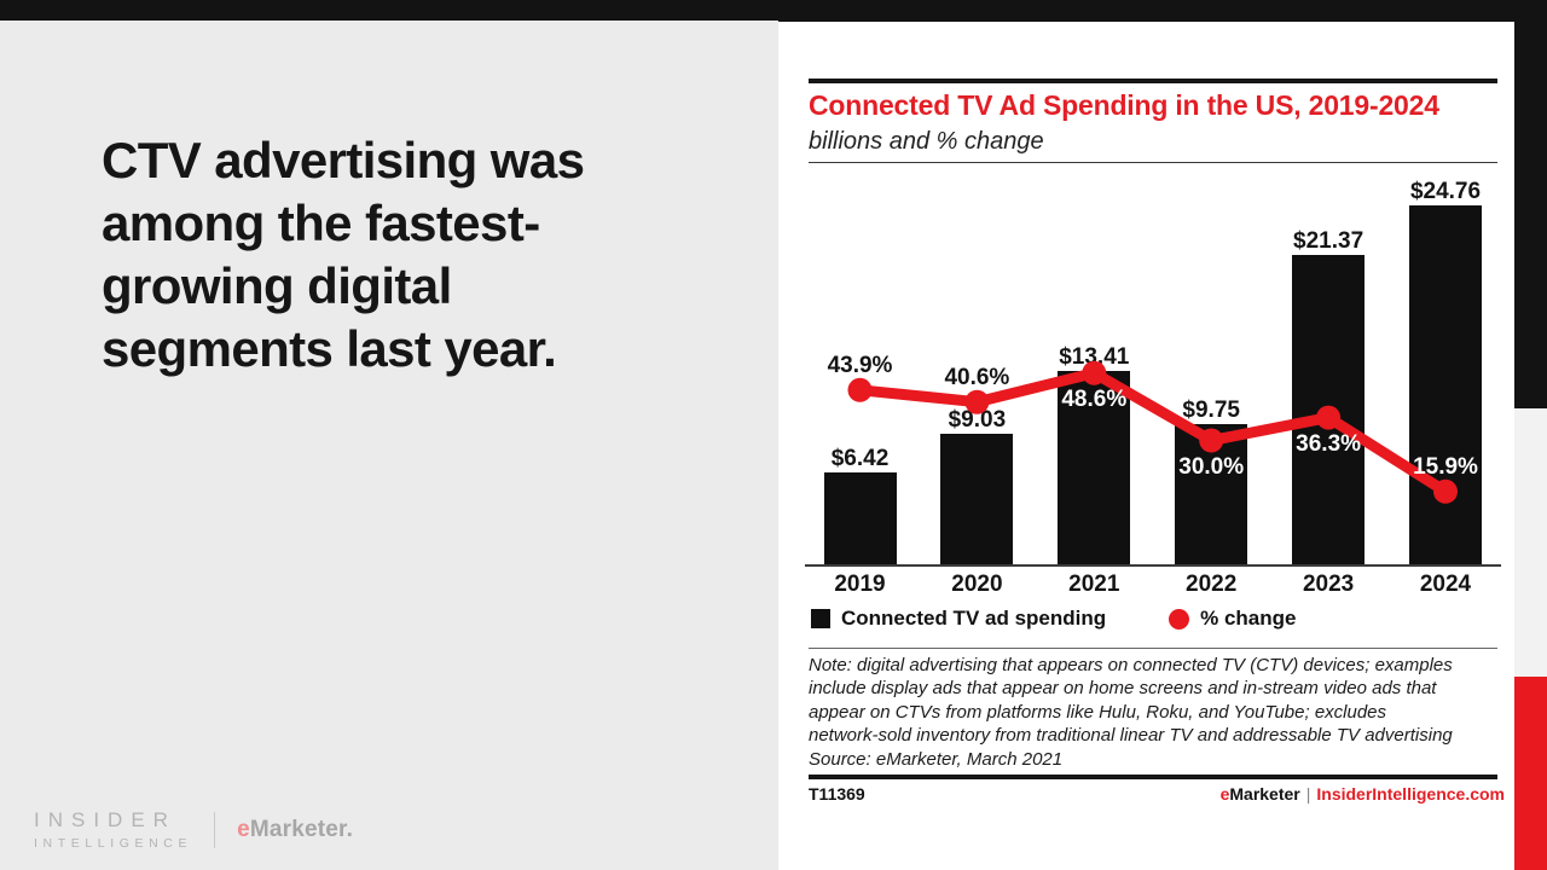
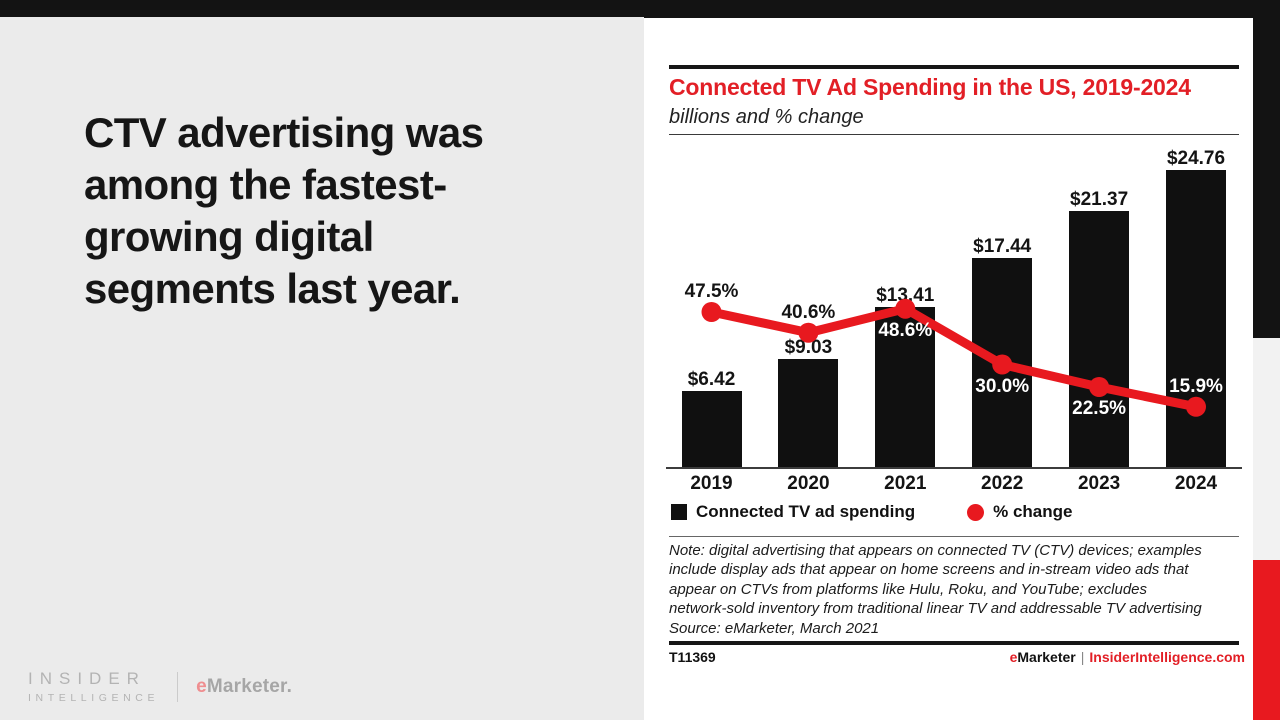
% change/2019: 43.9% -> 47.5%
Connected TV ad spending/2022: $9.75 -> $17.44
% change/2023: 36.3% -> 22.5%
